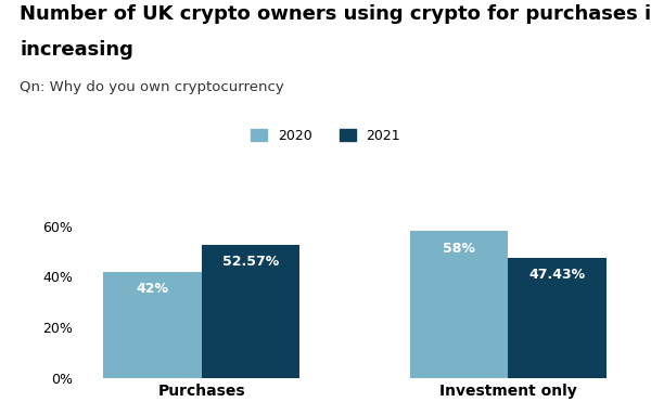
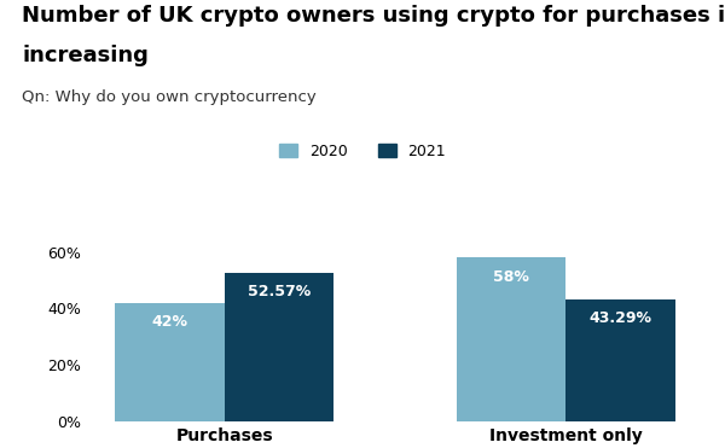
2021/Investment only: 47.43% -> 43.29%
